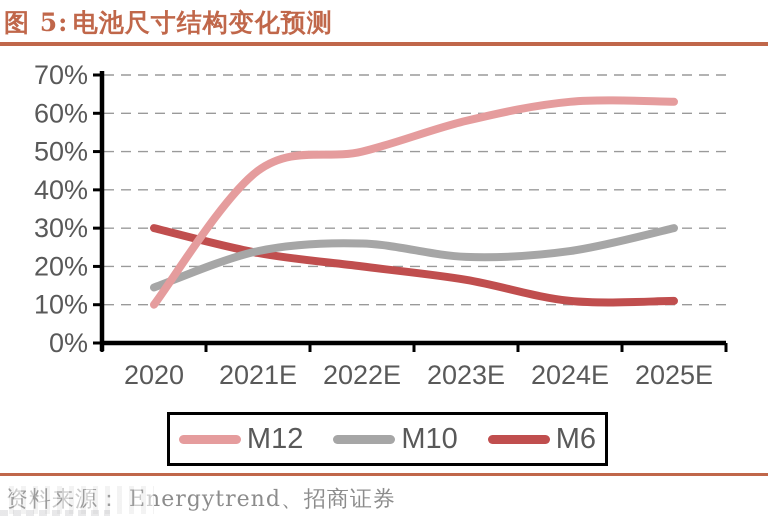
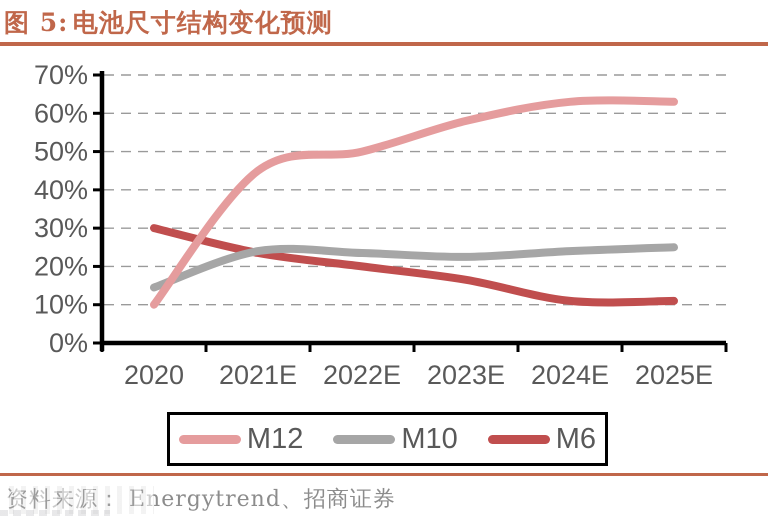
M10/2022E: 26% -> 24%
M10/2025E: 30% -> 25%
